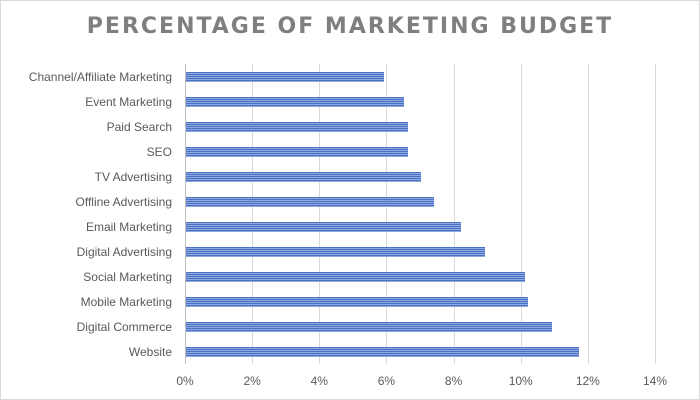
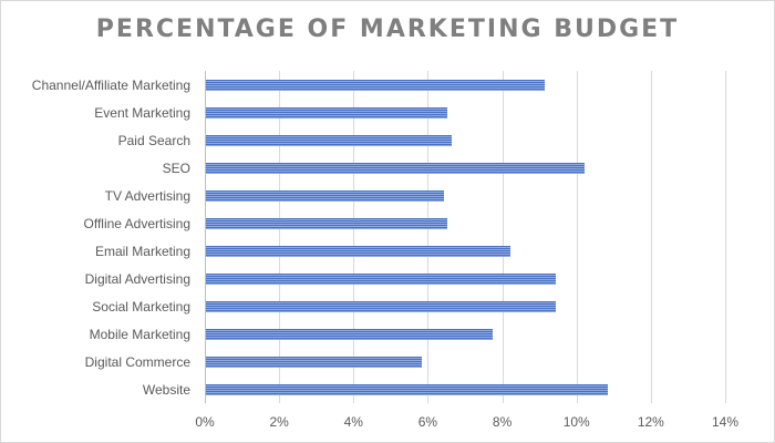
Channel/Affiliate Marketing: 5.9% -> 9.1%
SEO: 6.6% -> 10.2%
TV Advertising: 7.0% -> 6.4%
Offline Advertising: 7.4% -> 6.5%
Digital Advertising: 8.9% -> 9.4%
Social Marketing: 10.1% -> 9.4%
Mobile Marketing: 10.2% -> 7.7%
Digital Commerce: 10.9% -> 5.8%
Website: 11.7% -> 10.8%
